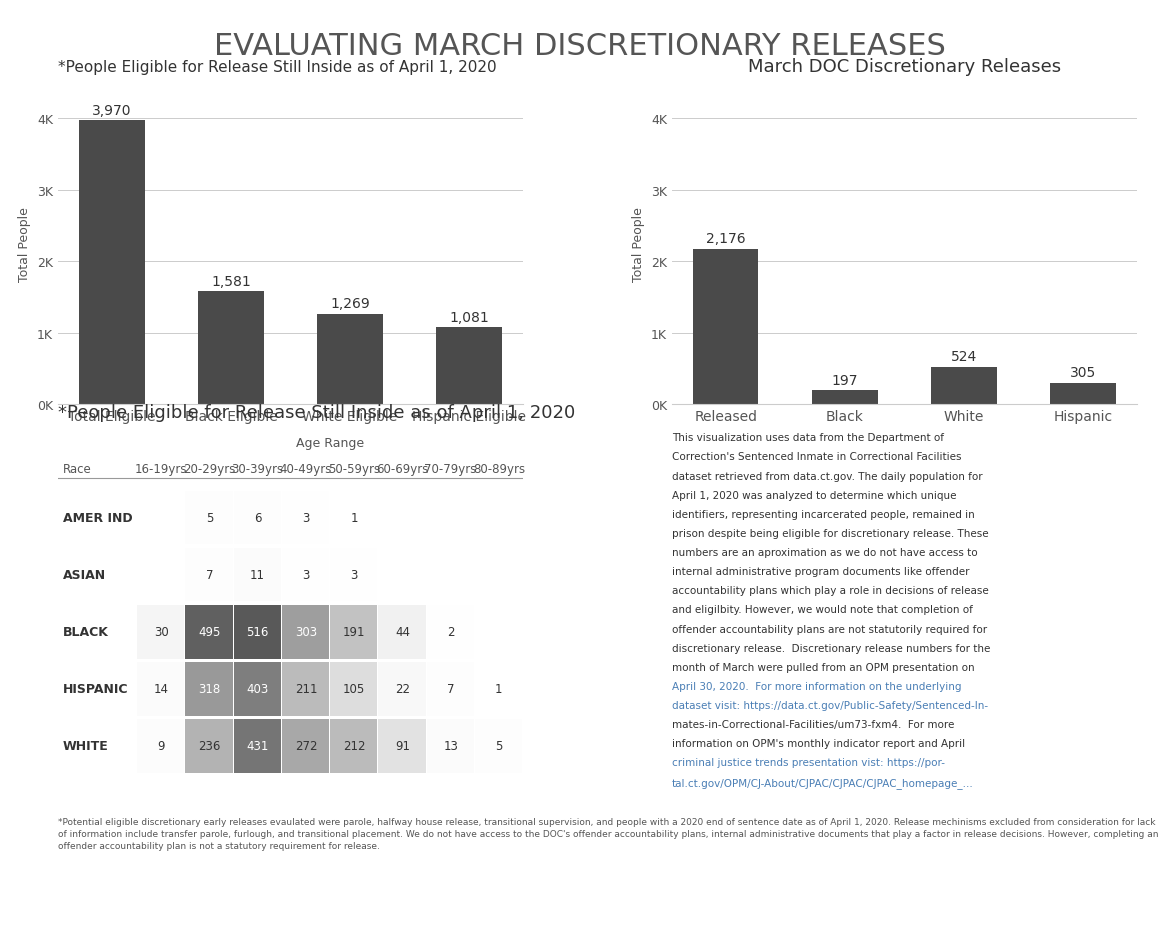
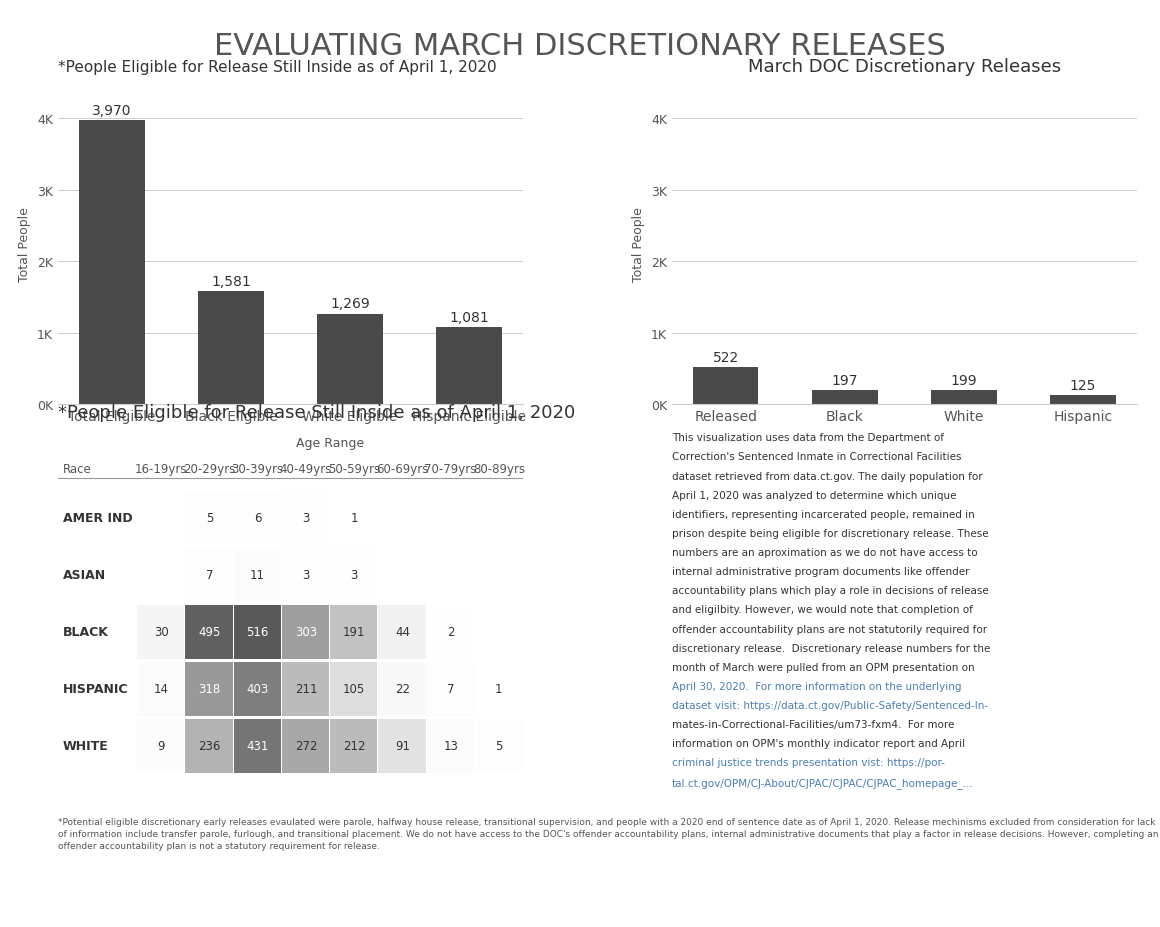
March DOC Discretionary Releases/Released: 2,176 -> 522
March DOC Discretionary Releases/White: 524 -> 199
March DOC Discretionary Releases/Hispanic: 305 -> 125
